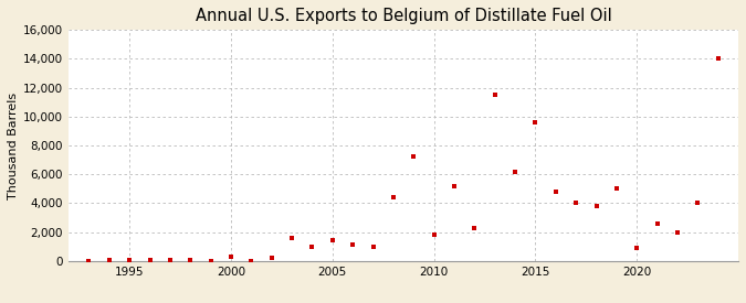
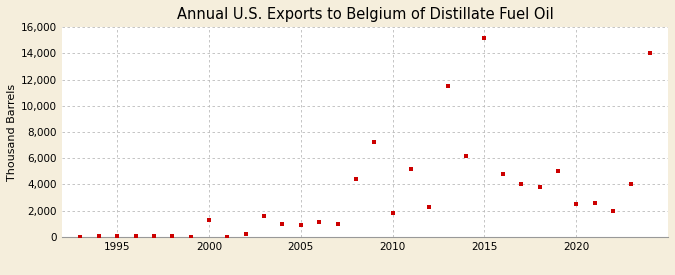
2000: 200 -> 1,300
2005: 1,400 -> 900
2015: 9,600 -> 15,200
2020: 900 -> 2,500
